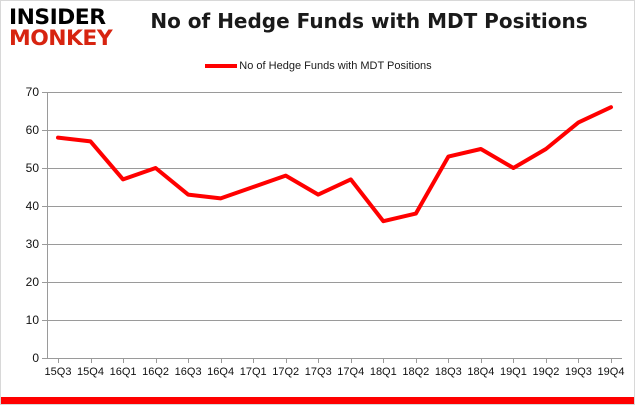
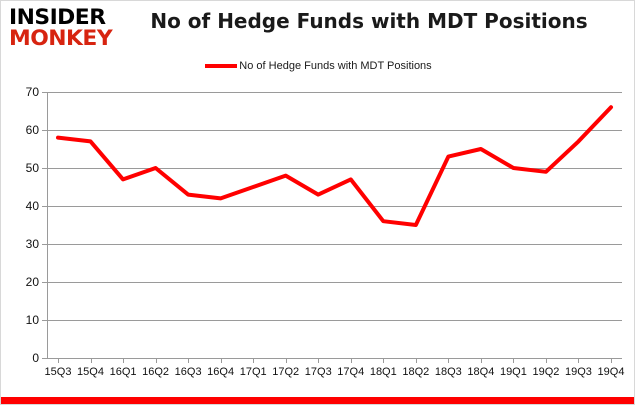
18Q2: 38 -> 35
19Q2: 55 -> 49
19Q3: 62 -> 57
